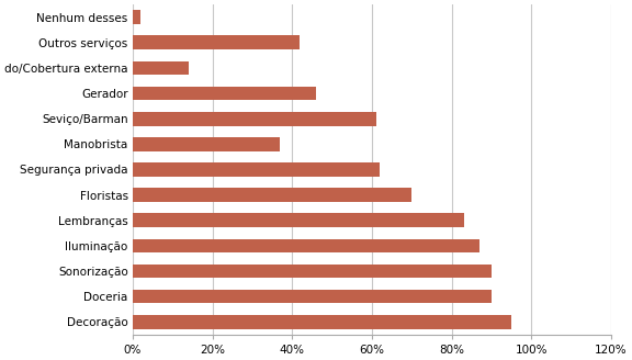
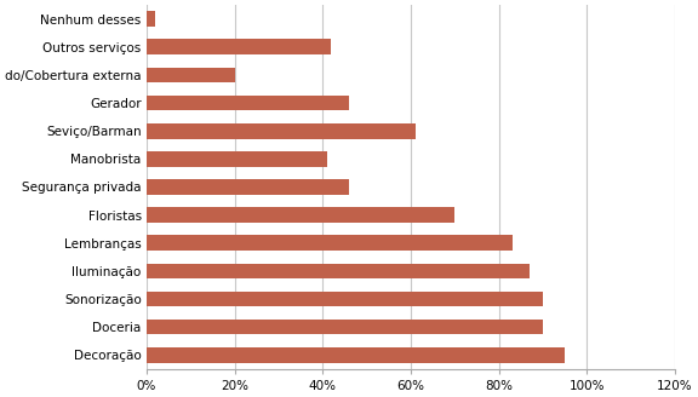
do/Cobertura externa: 14% -> 20%
Manobrista: 37% -> 41%
Segurança privada: 62% -> 46%
